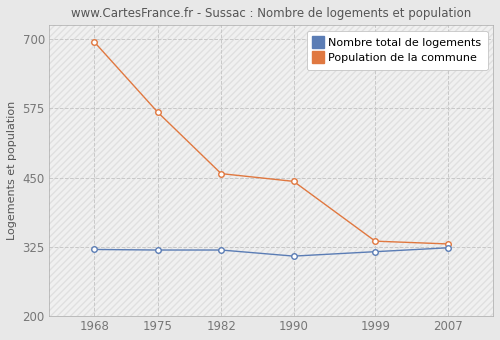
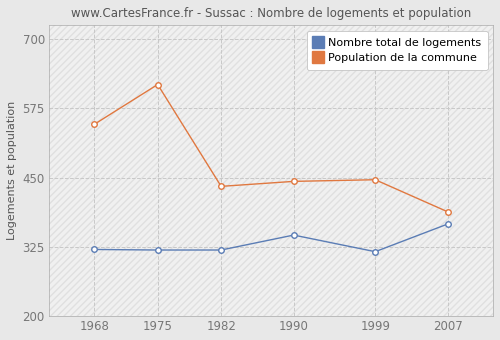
Population de la commune/1968: 695 -> 546
Population de la commune/1975: 568 -> 618
Population de la commune/1982: 457 -> 434
Nombre total de logements/1990: 308 -> 346
Population de la commune/1999: 335 -> 446
Nombre total de logements/2007: 323 -> 366
Population de la commune/2007: 330 -> 388
